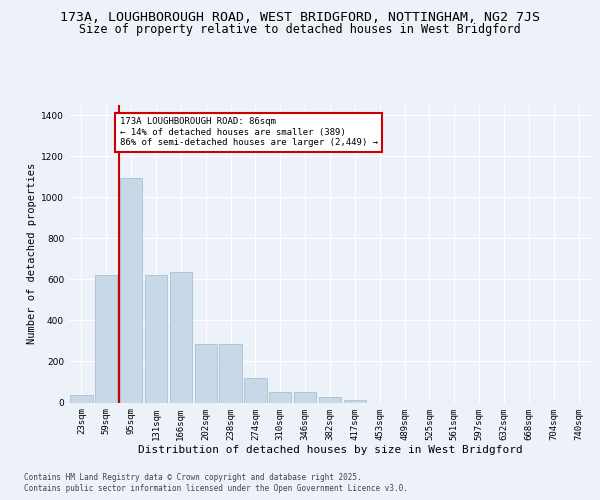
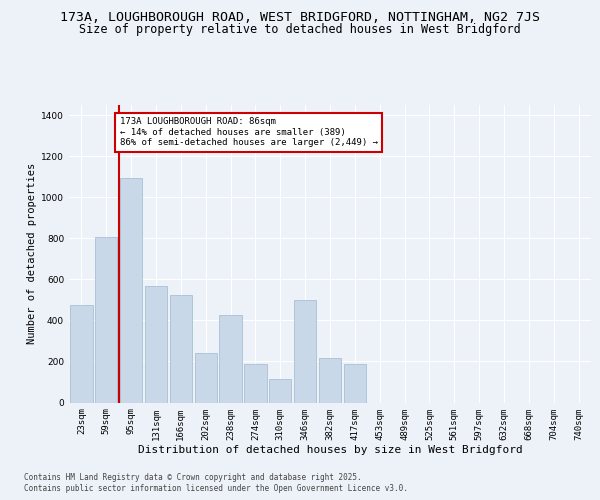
23sqm: 35 -> 475
59sqm: 622 -> 805
131sqm: 622 -> 570
166sqm: 638 -> 525
202sqm: 285 -> 240
238sqm: 285 -> 425
274sqm: 120 -> 190
310sqm: 50 -> 115
346sqm: 50 -> 500
382sqm: 25 -> 215
417sqm: 10 -> 190
